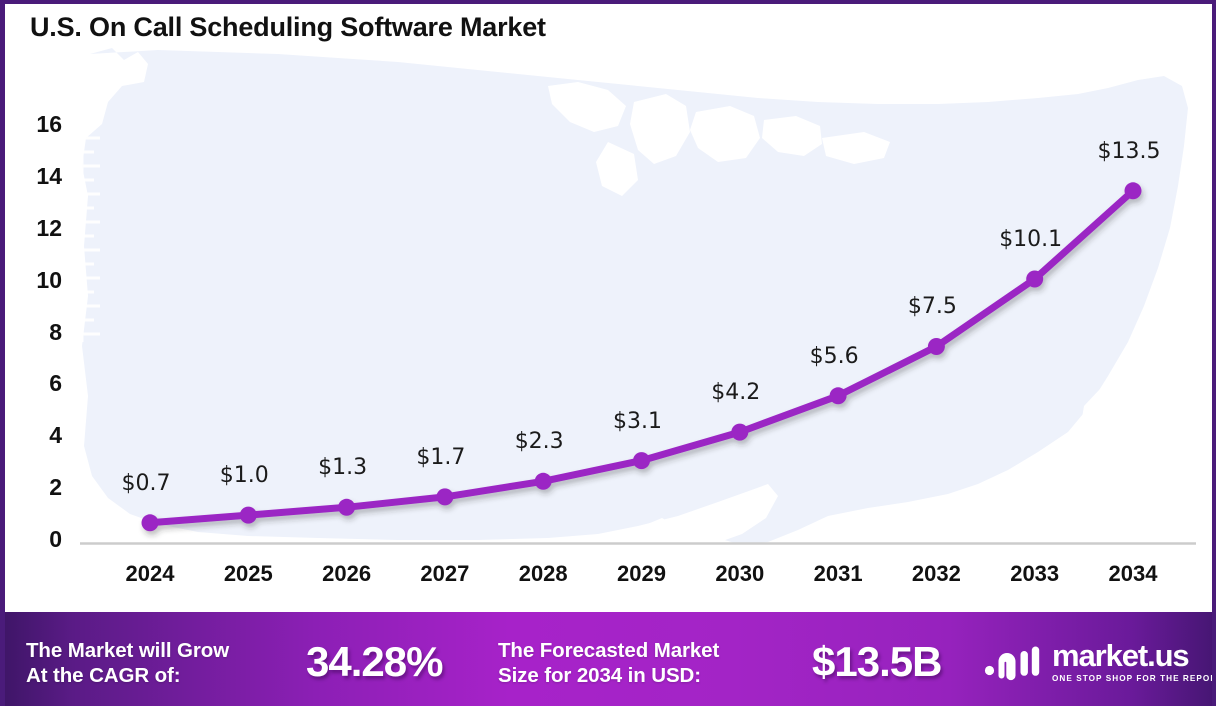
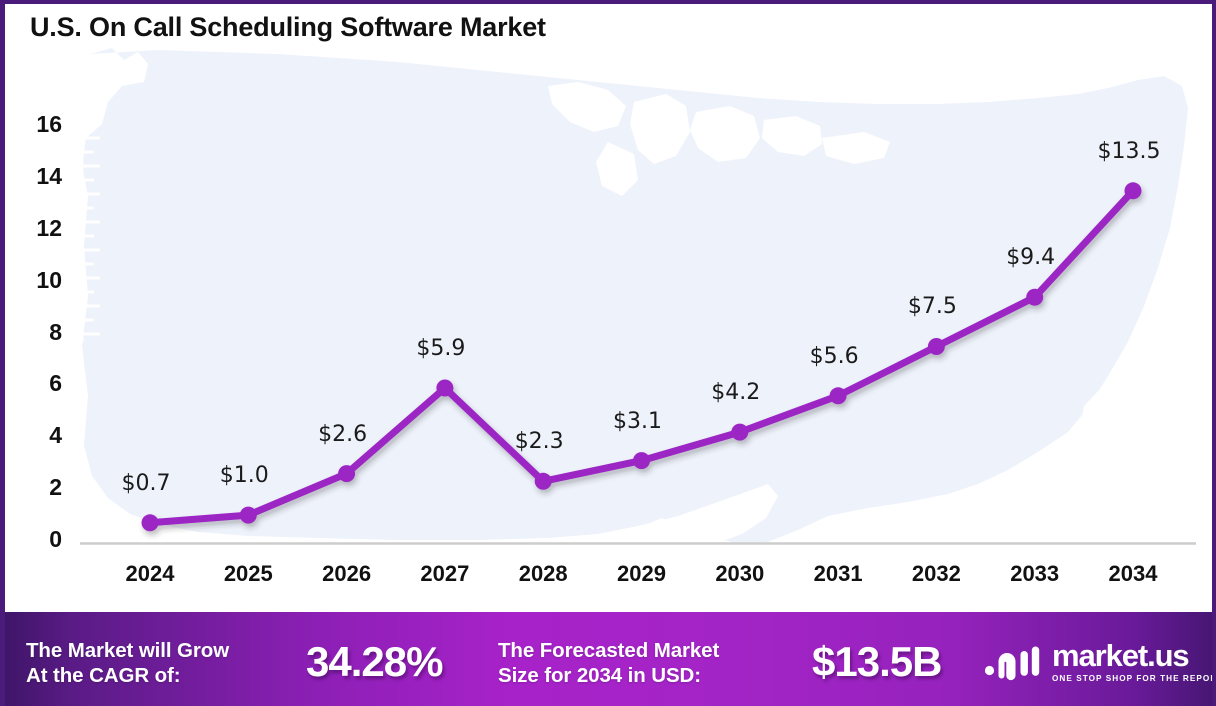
2026: $1.3 -> $2.6
2027: $1.7 -> $5.9
2033: $10.1 -> $9.4
